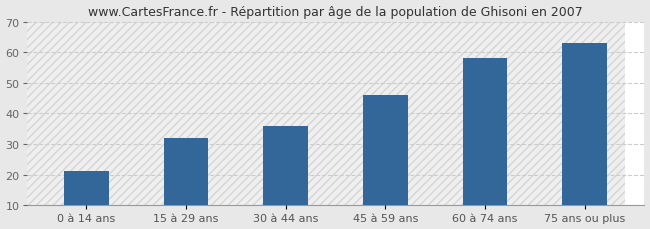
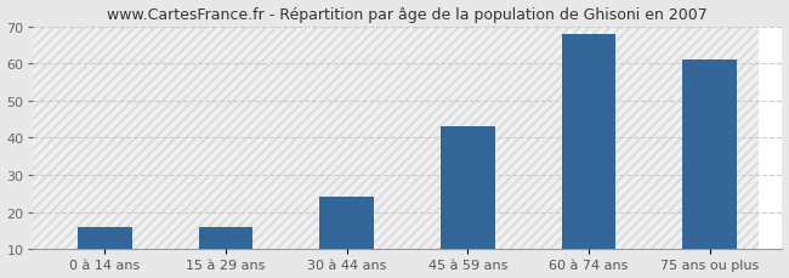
0 à 14 ans: 21 -> 16
15 à 29 ans: 32 -> 16
30 à 44 ans: 36 -> 24
45 à 59 ans: 46 -> 43
60 à 74 ans: 58 -> 68
75 ans ou plus: 63 -> 61
